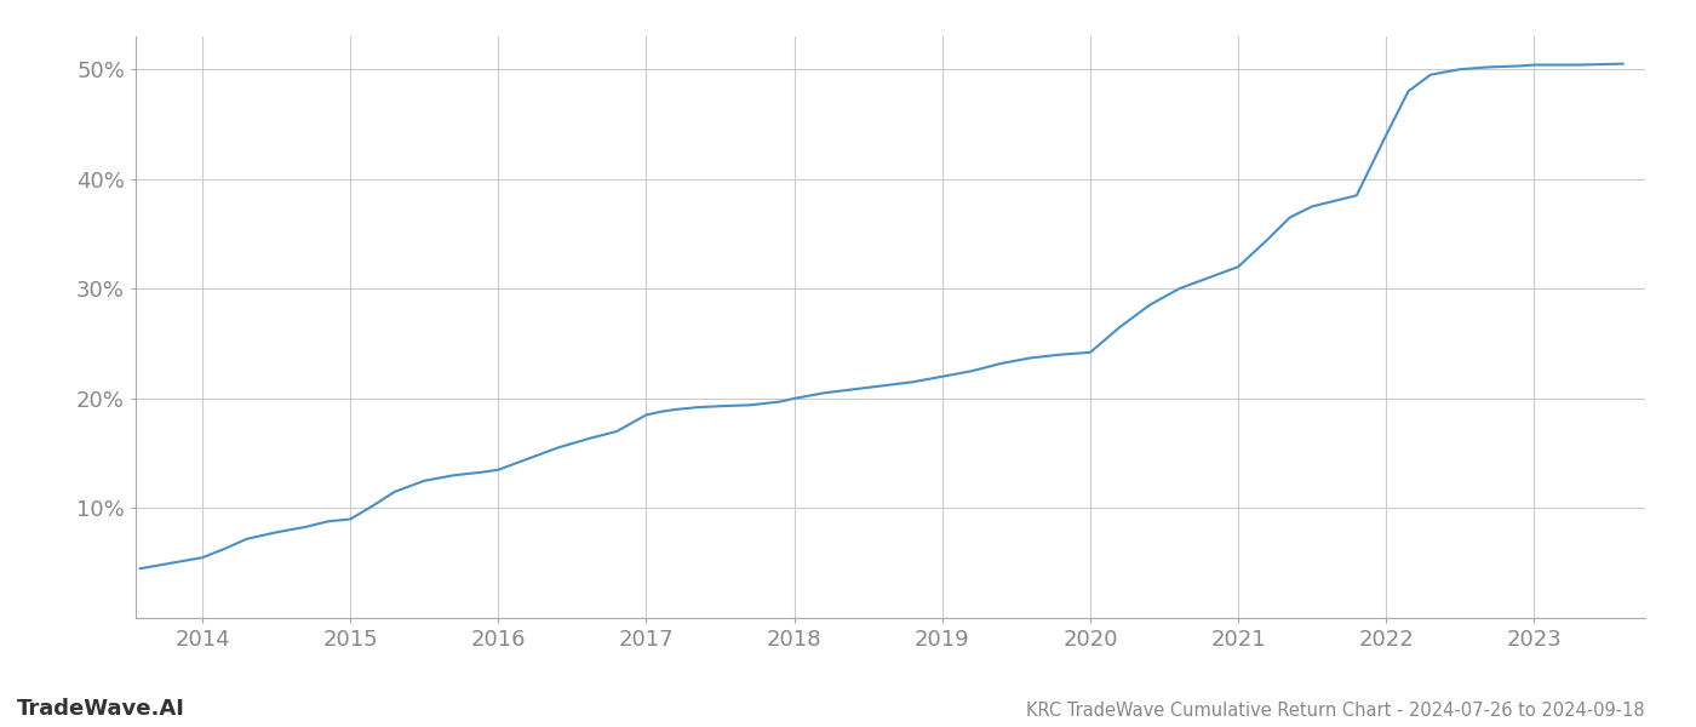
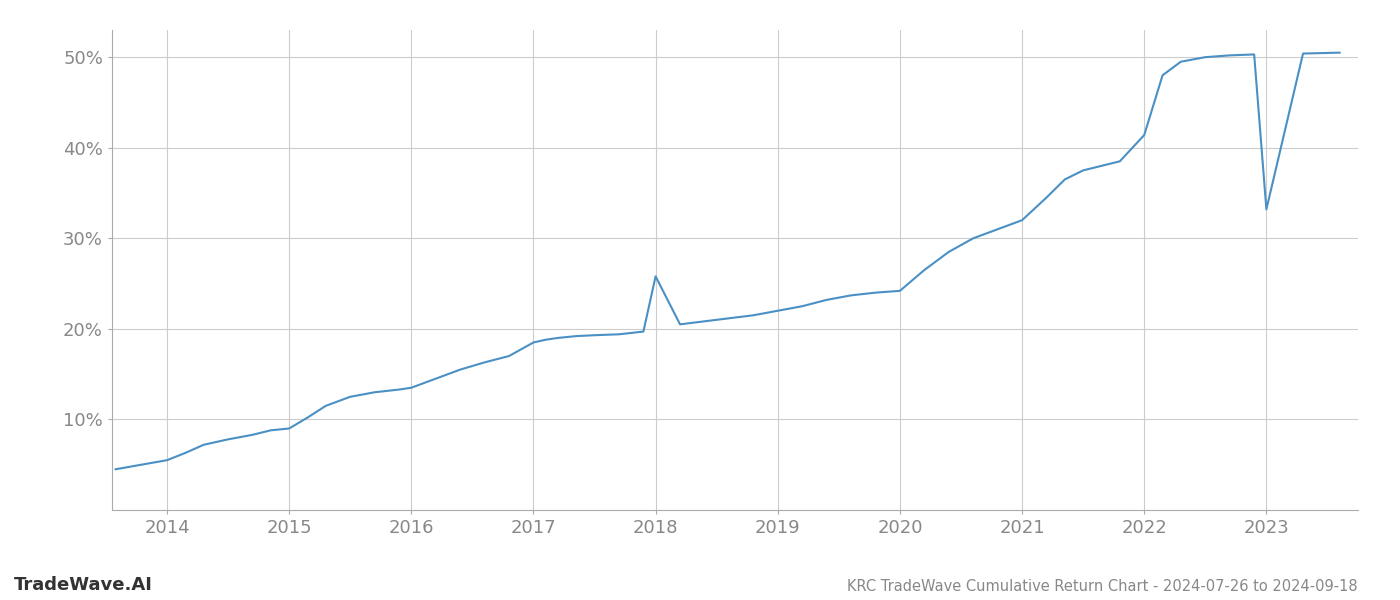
2018: 20.0% -> 25.8%
2022: 44.0% -> 41.4%
2023: 50.4% -> 33.2%
